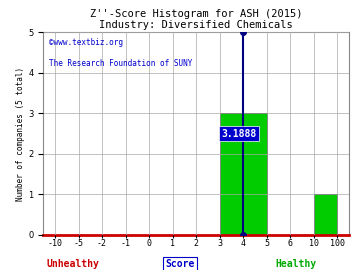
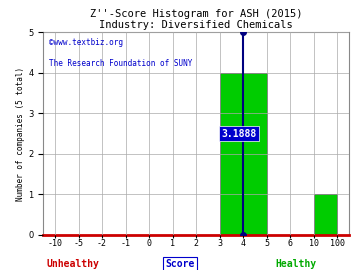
4: 3 -> 4
